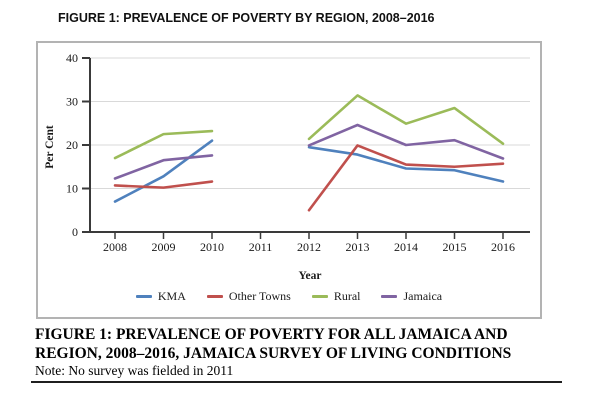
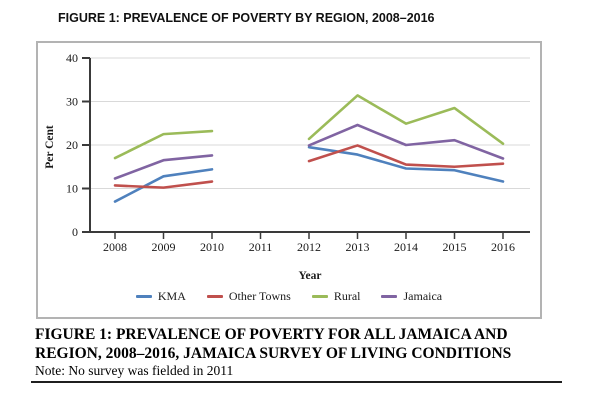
KMA/2010: 21 -> 14
Other Towns/2012: 5 -> 16
